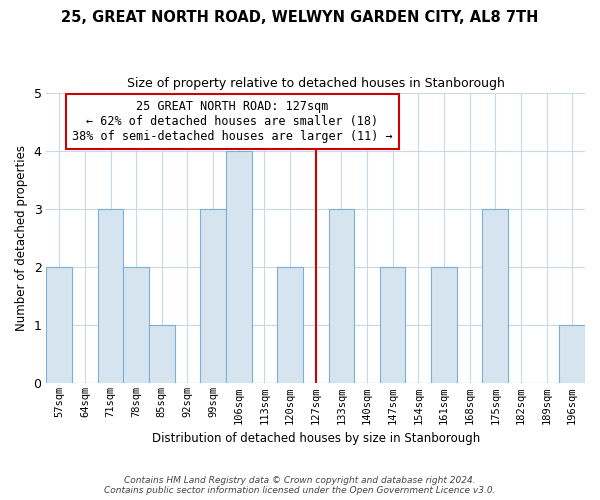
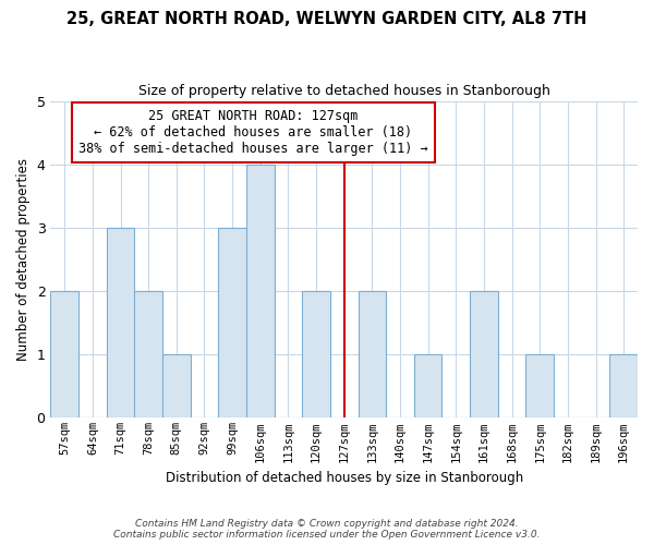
133sqm: 3 -> 2
147sqm: 2 -> 1
175sqm: 3 -> 1
